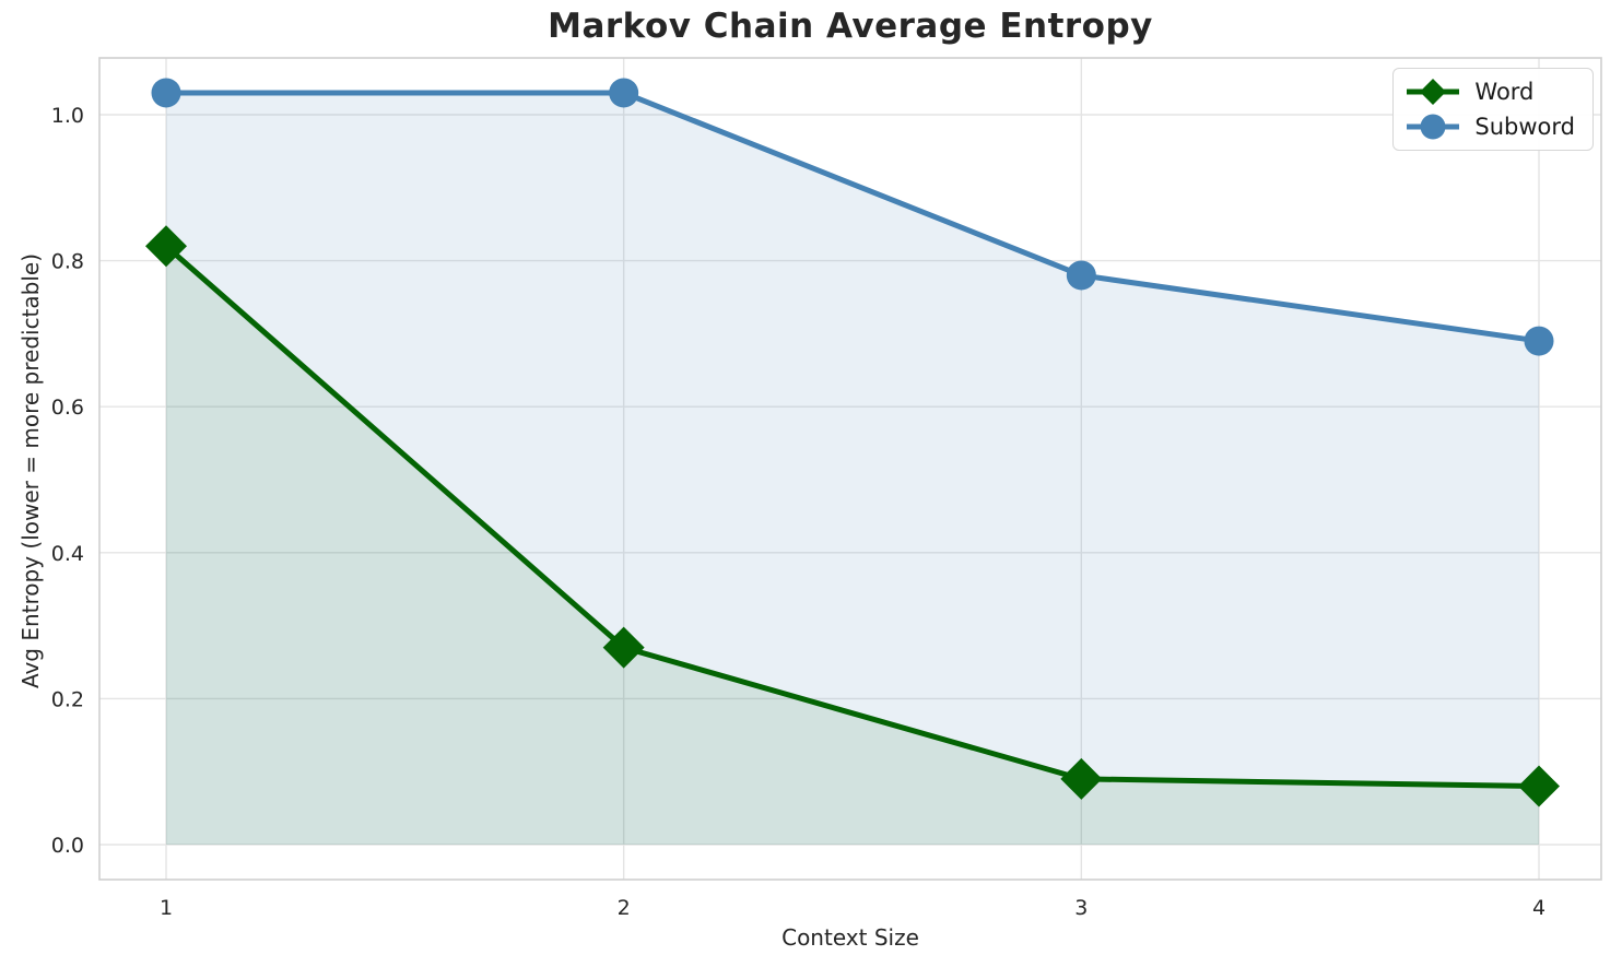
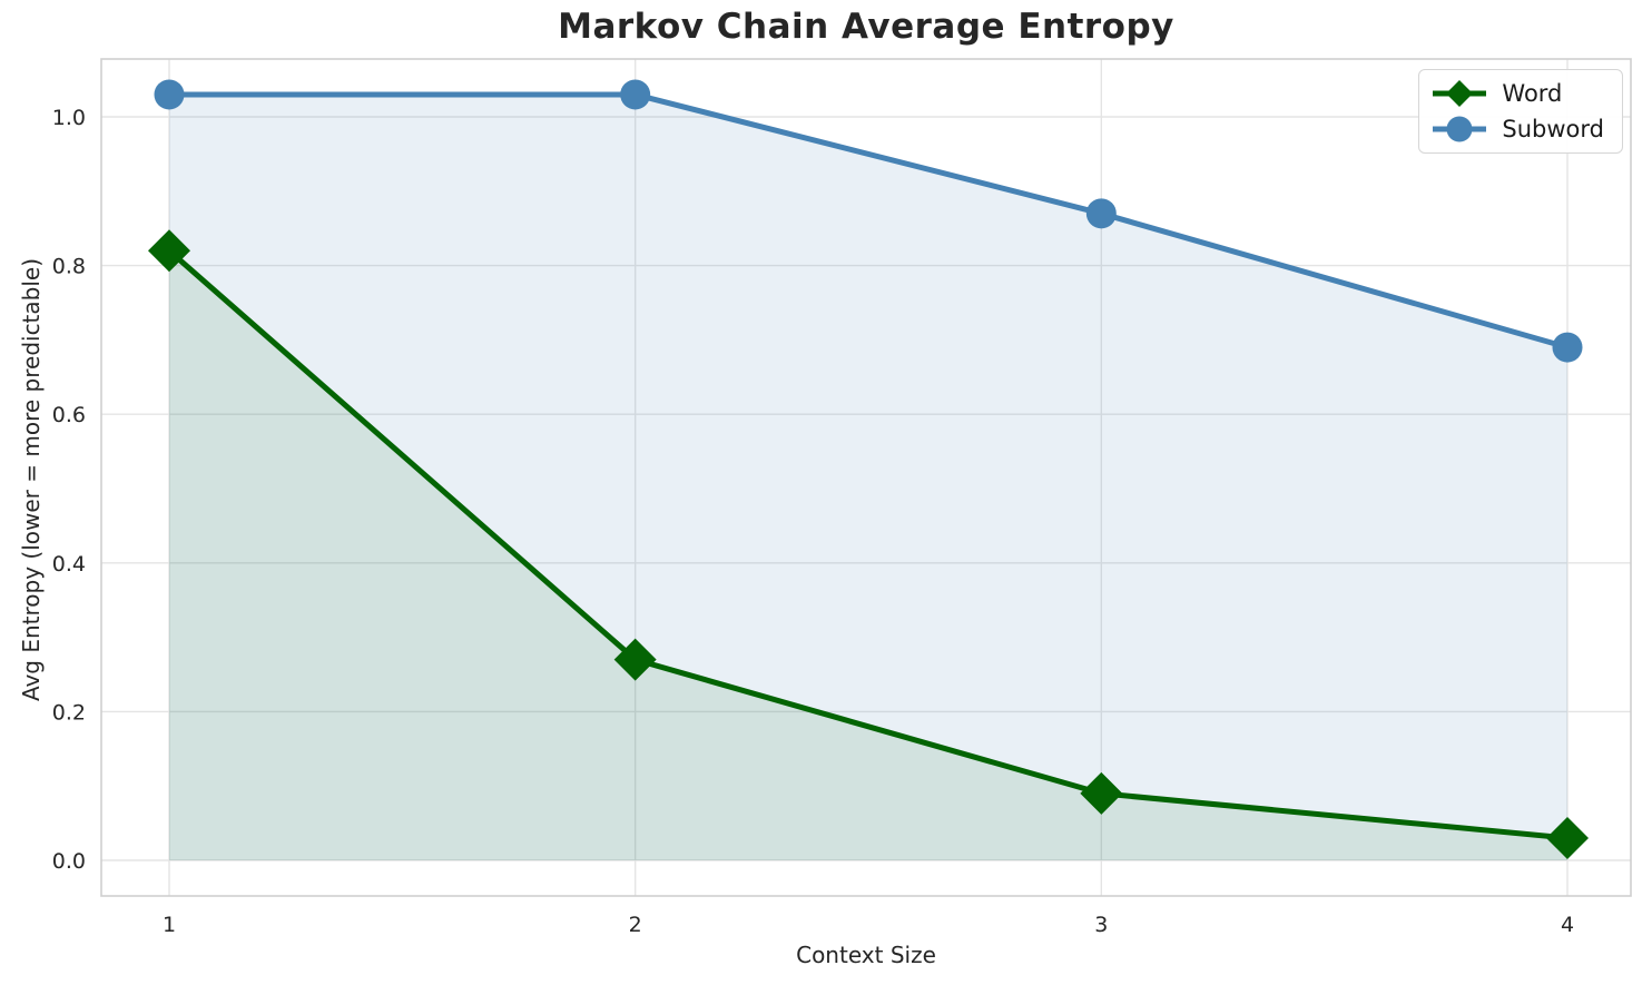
Subword/3: 0.78 -> 0.87
Word/4: 0.08 -> 0.03
